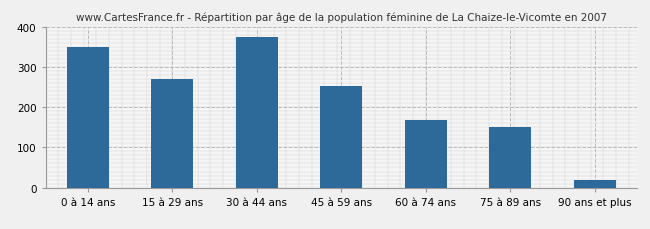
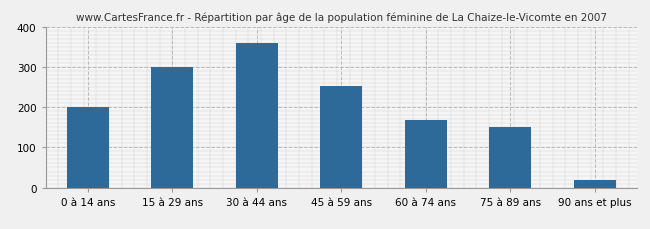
0 à 14 ans: 350 -> 200
15 à 29 ans: 270 -> 300
30 à 44 ans: 375 -> 360
